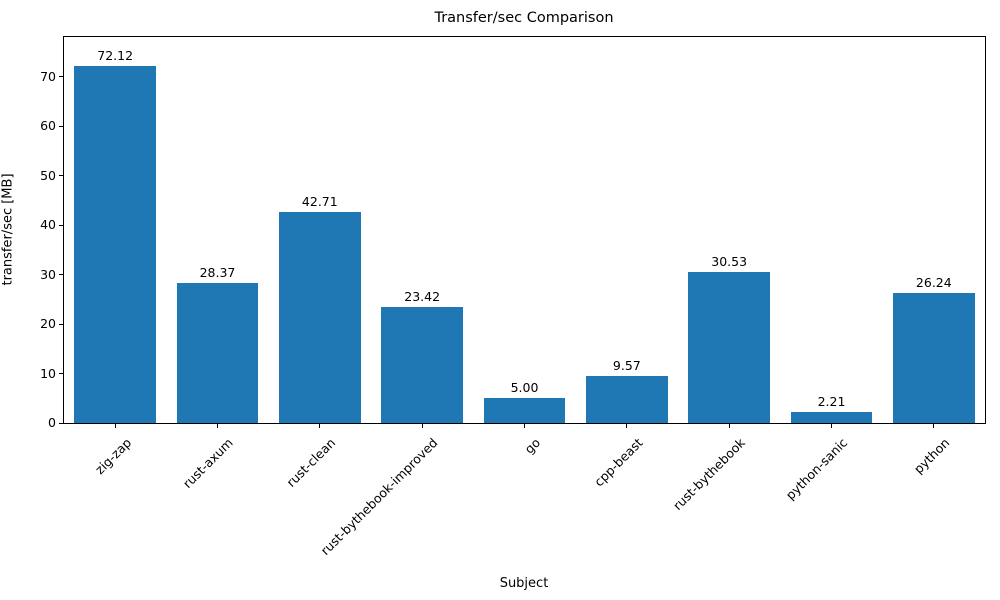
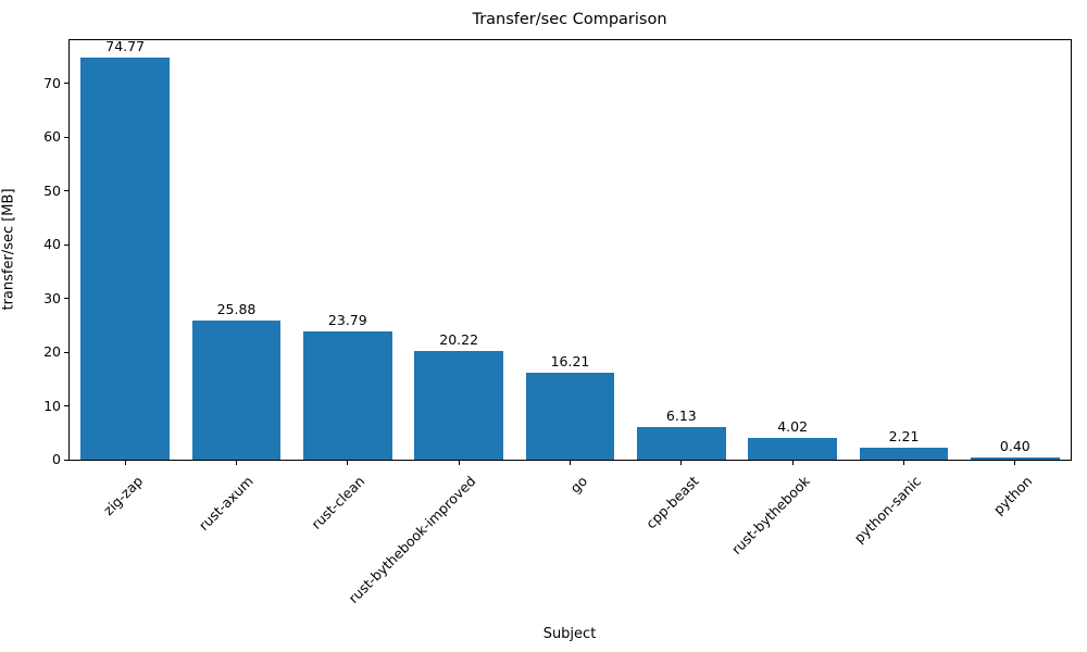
zig-zap: 72.12 -> 74.77
rust-axum: 28.37 -> 25.88
rust-clean: 42.71 -> 23.79
rust-bythebook-improved: 23.42 -> 20.22
go: 5.00 -> 16.21
cpp-beast: 9.57 -> 6.13
rust-bythebook: 30.53 -> 4.02
python: 26.24 -> 0.40
